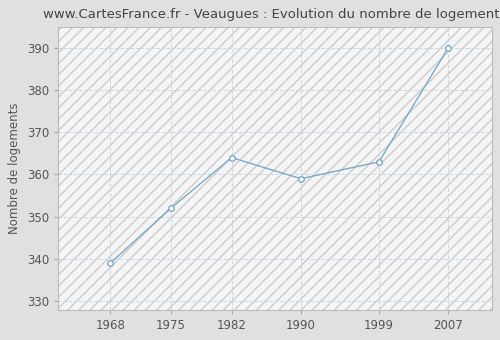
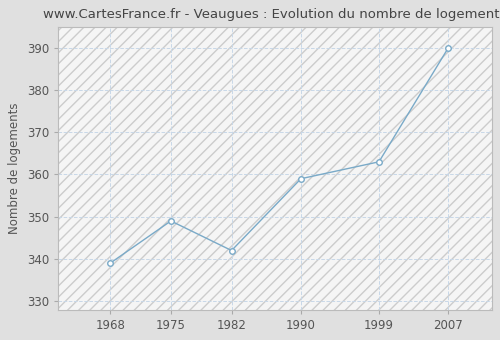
1975: 352 -> 349
1982: 364 -> 342
